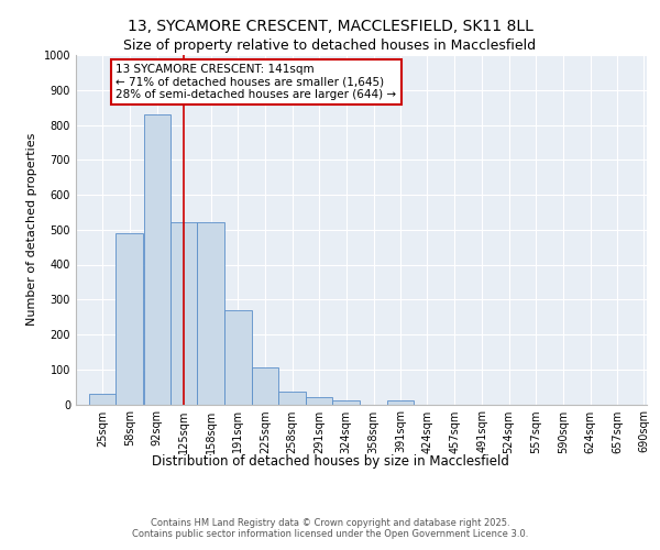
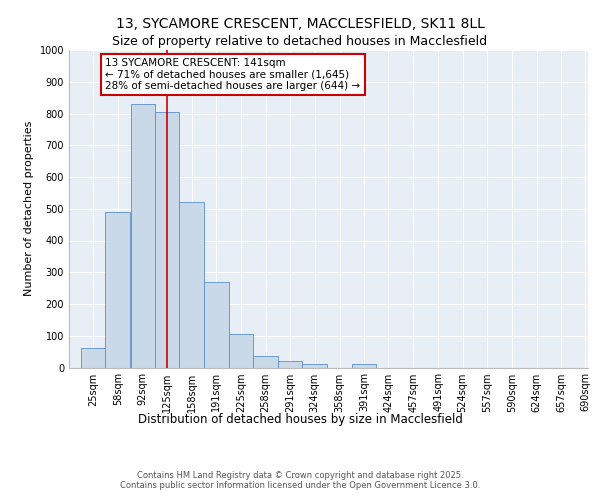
25sqm: 30 -> 60
125sqm: 520 -> 805
